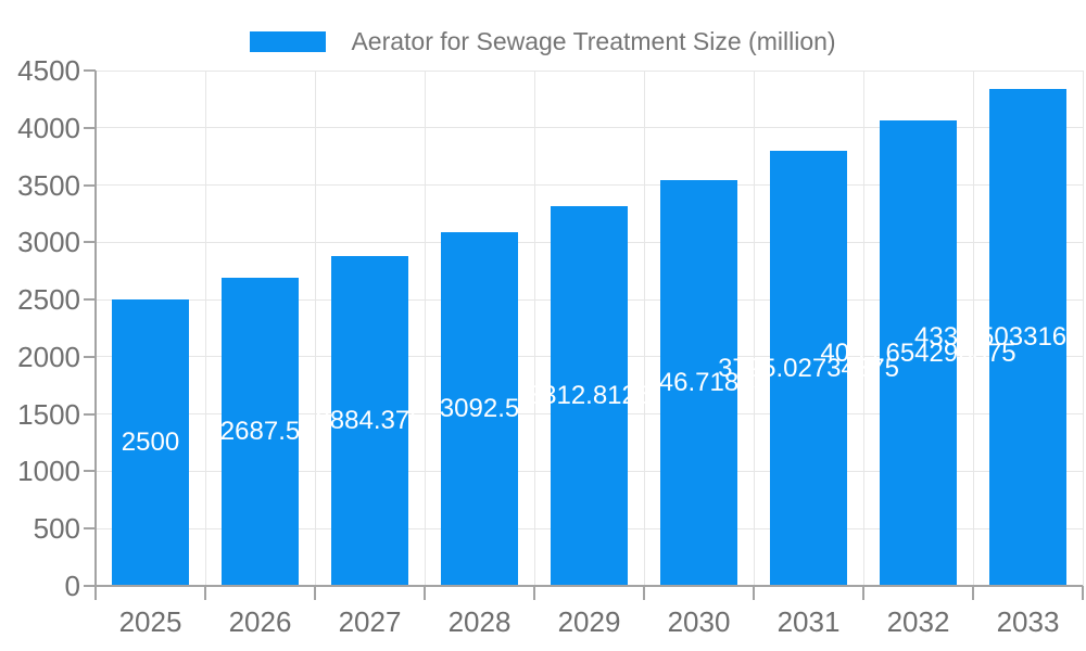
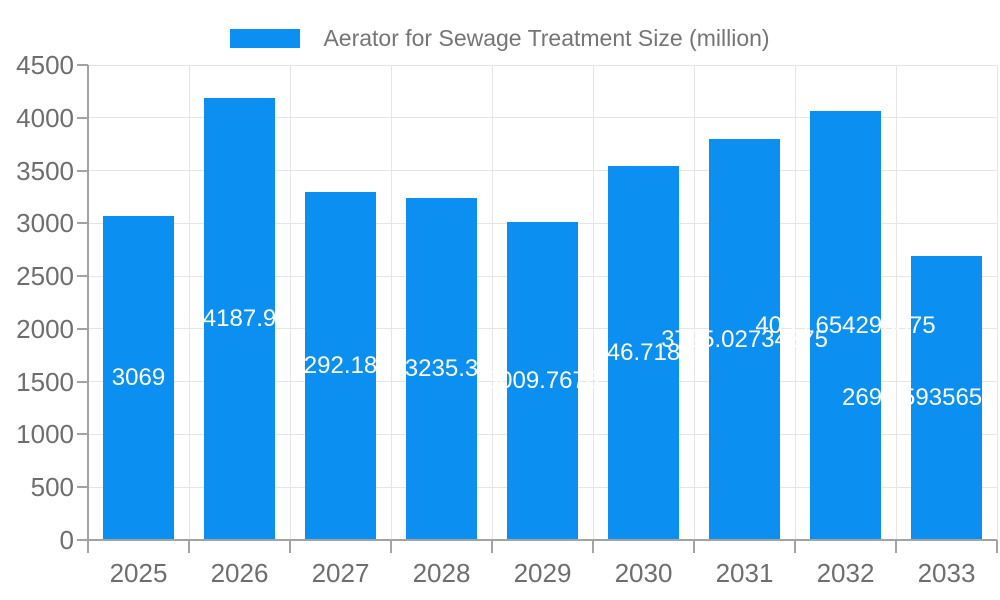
2025: 2500 -> 3069
2026: 2687.5 -> 4187.9
2027: 2884.375 -> 3292.182
2028: 3092.5 -> 3235.3
2029: 3312.8125 -> 3009.7676
2033: 4339.503316 -> 2692.593565
